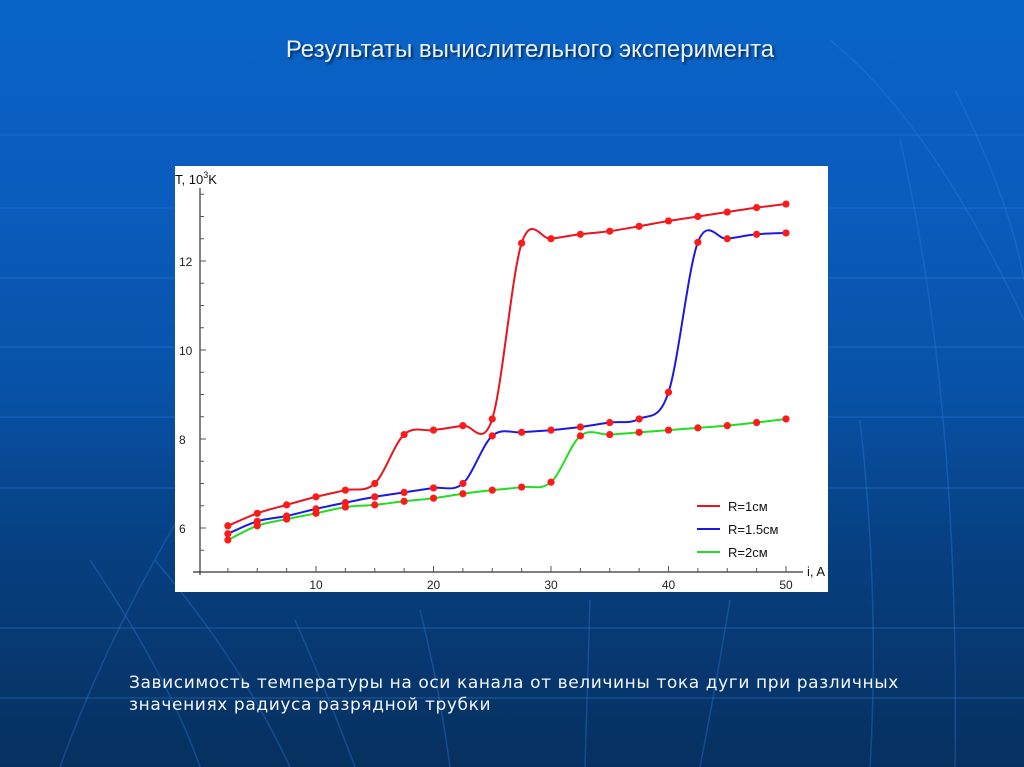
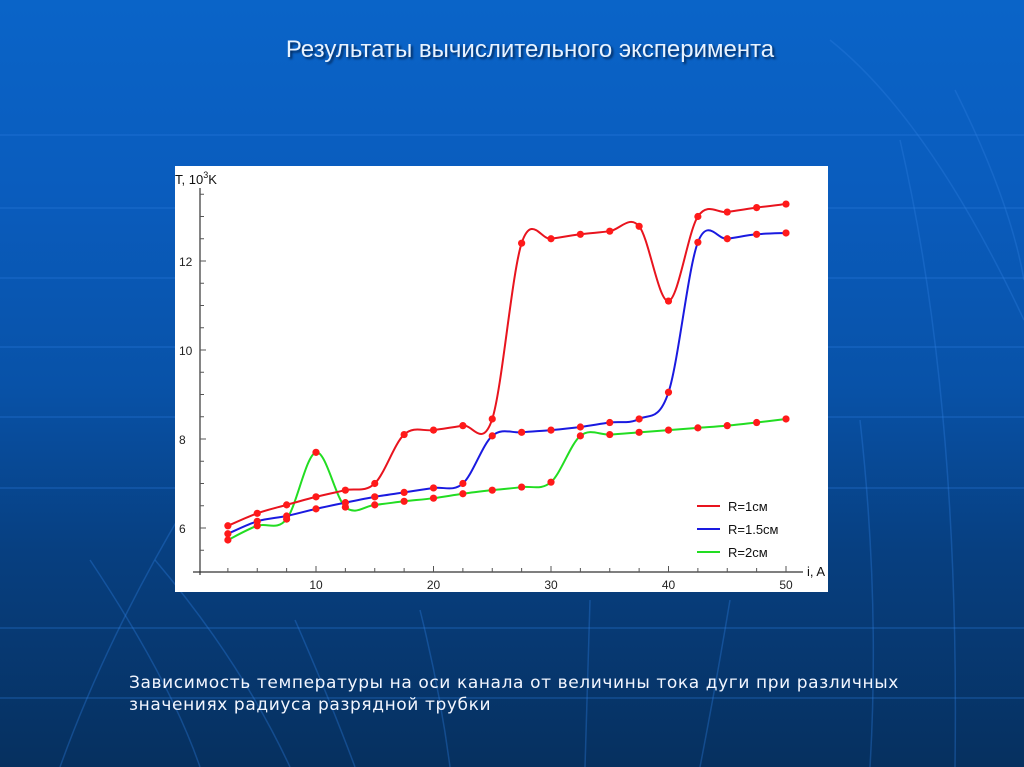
R=2см/10: 6.3 -> 7.7
R=1см/40: 12.9 -> 11.1
